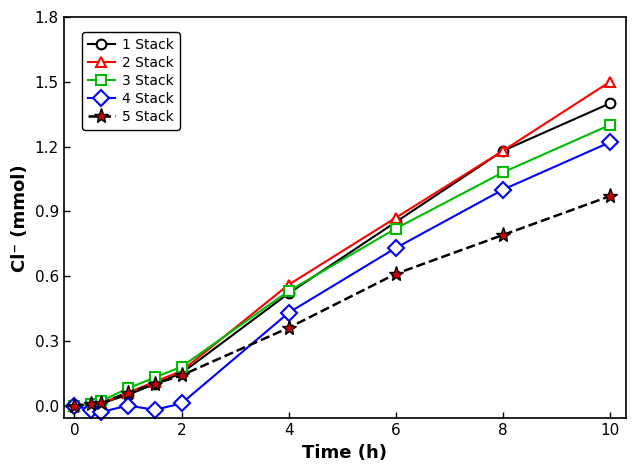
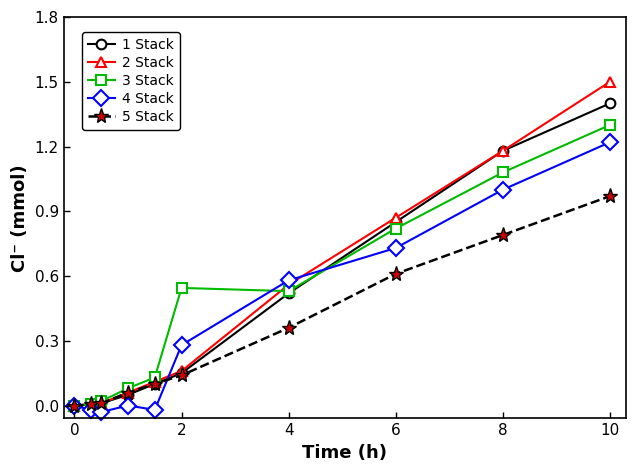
3 Stack/2: 0.180 -> 0.545
4 Stack/2: 0.01 -> 0.28
4 Stack/4: 0.43 -> 0.58
